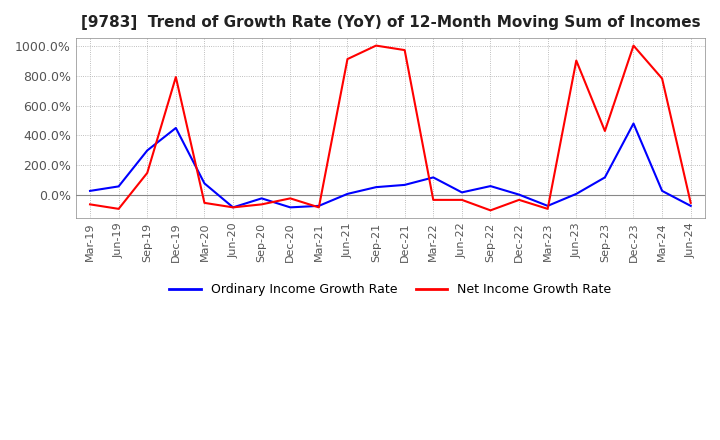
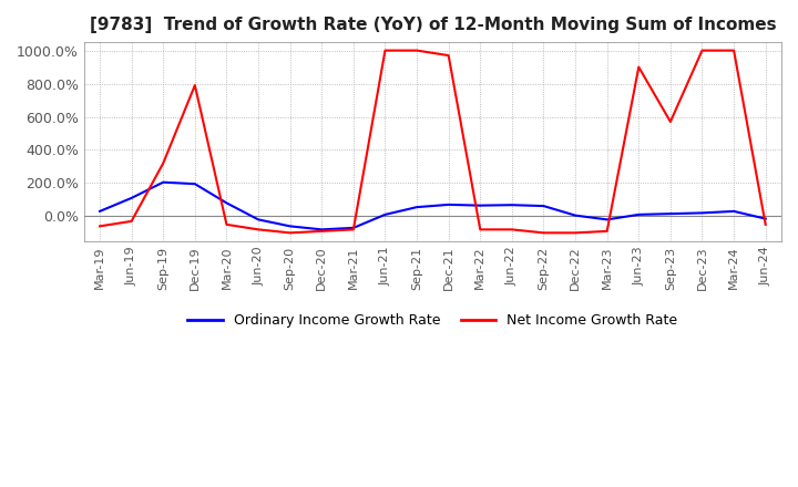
Ordinary Income Growth Rate/Jun-19: 60% -> 110%
Net Income Growth Rate/Jun-19: -90% -> -30%
Ordinary Income Growth Rate/Sep-19: 300% -> 200%
Net Income Growth Rate/Sep-19: 150% -> 320%
Ordinary Income Growth Rate/Dec-19: 450% -> 200%
Ordinary Income Growth Rate/Jun-20: -80% -> -20%
Ordinary Income Growth Rate/Sep-20: -20% -> -60%
Net Income Growth Rate/Sep-20: -60% -> -100%
Net Income Growth Rate/Dec-20: -20% -> -90%
Net Income Growth Rate/Jun-21: 910% -> 1000%
Ordinary Income Growth Rate/Mar-22: 120% -> 60%
Net Income Growth Rate/Mar-22: -30% -> -80%
Ordinary Income Growth Rate/Jun-22: 20% -> 70%
Net Income Growth Rate/Jun-22: -30% -> -80%
Net Income Growth Rate/Dec-22: -30% -> -100%
Ordinary Income Growth Rate/Mar-23: -70% -> -20%
Ordinary Income Growth Rate/Sep-23: 120% -> 20%
Net Income Growth Rate/Sep-23: 430% -> 570%
Ordinary Income Growth Rate/Dec-23: 480% -> 20%
Net Income Growth Rate/Mar-24: 780% -> 1000%
Ordinary Income Growth Rate/Jun-24: -70% -> -20%
